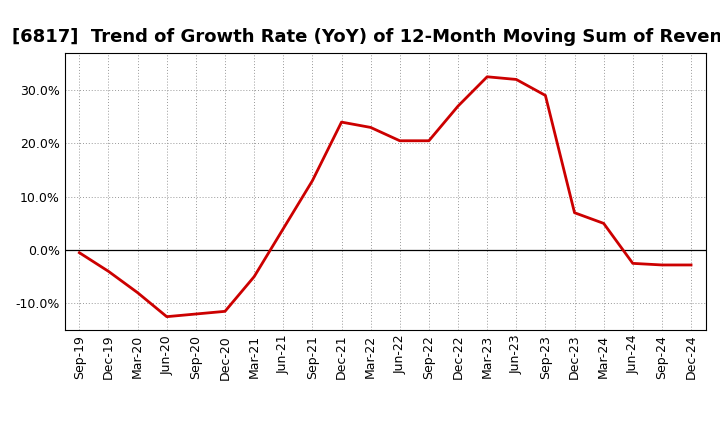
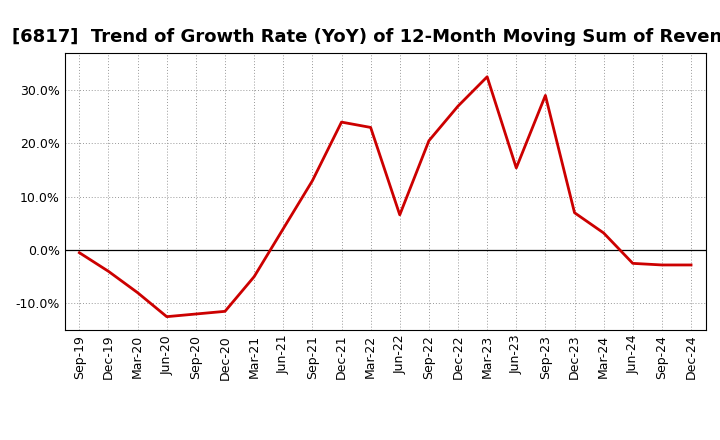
Jun-22: 20.5% -> 6.6%
Jun-23: 32.0% -> 15.4%
Mar-24: 5.0% -> 3.2%
